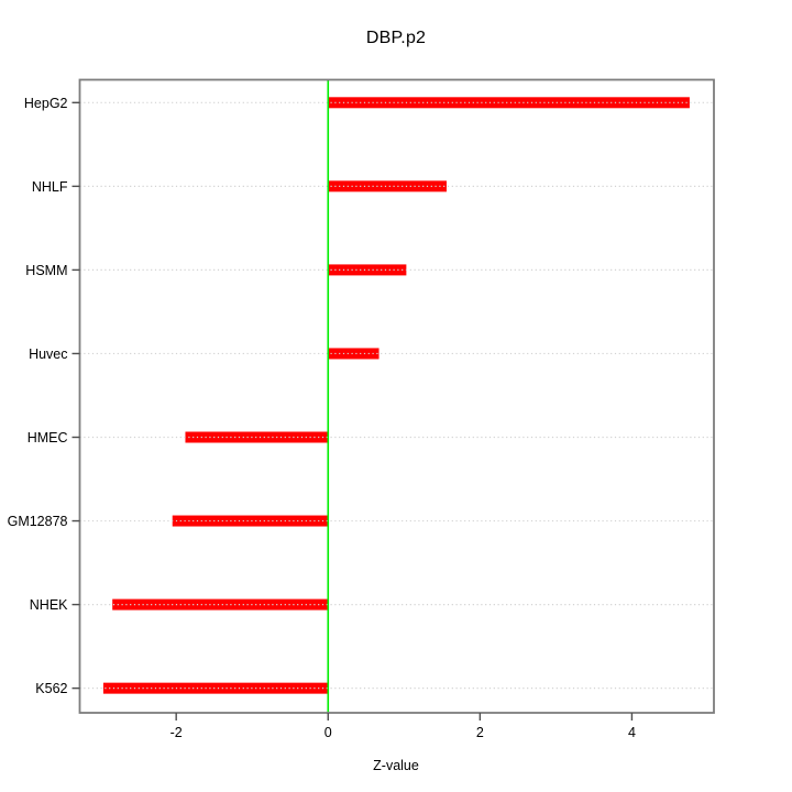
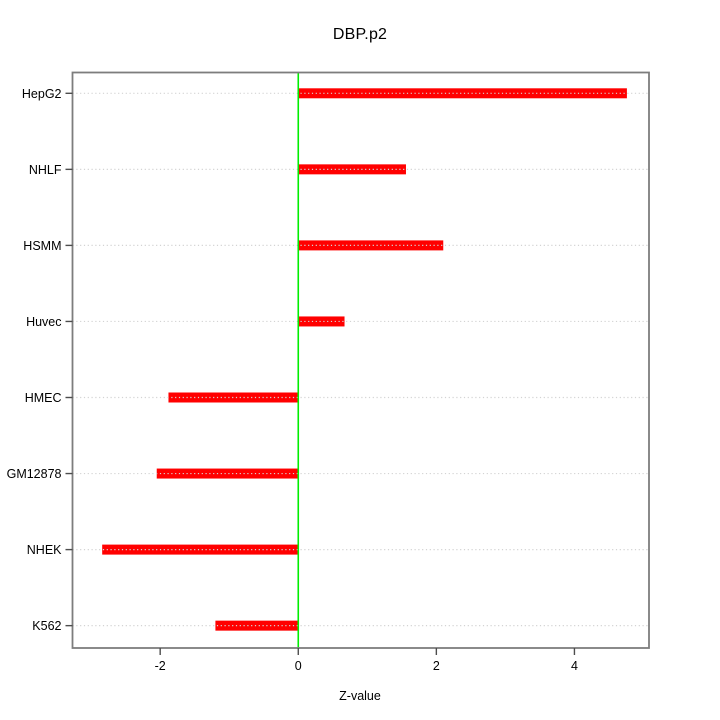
HSMM: 1.0 -> 2.1
K562: -3.0 -> -1.2
